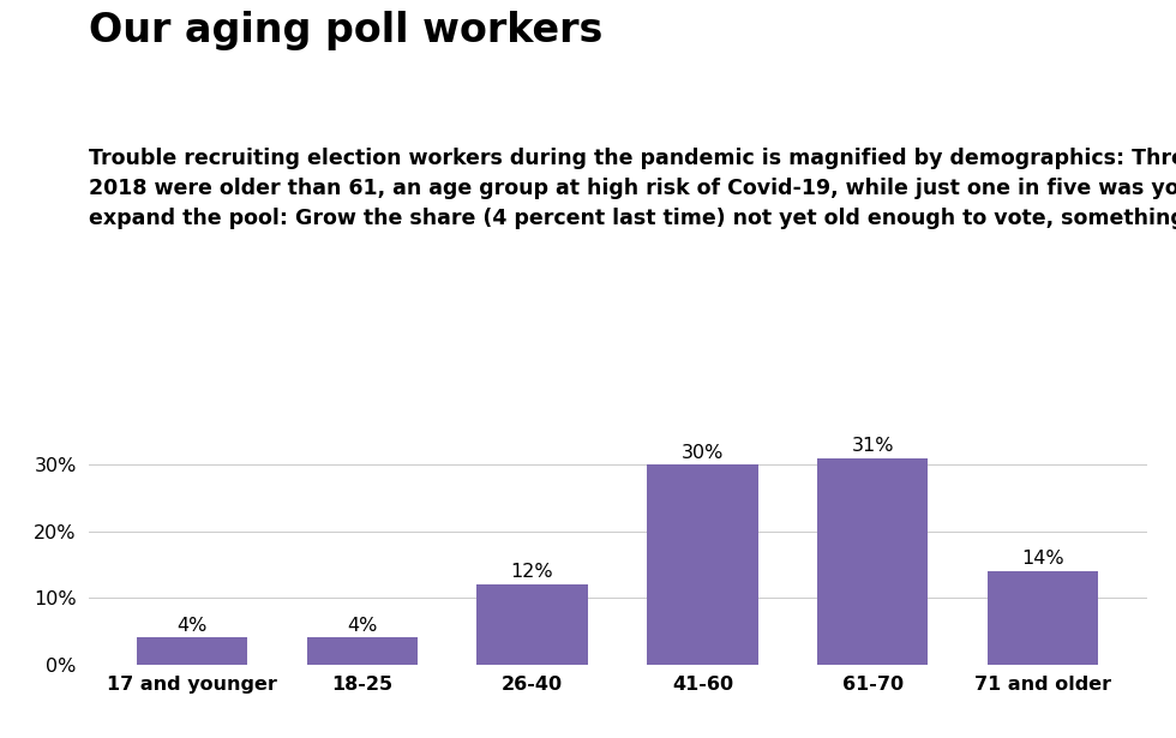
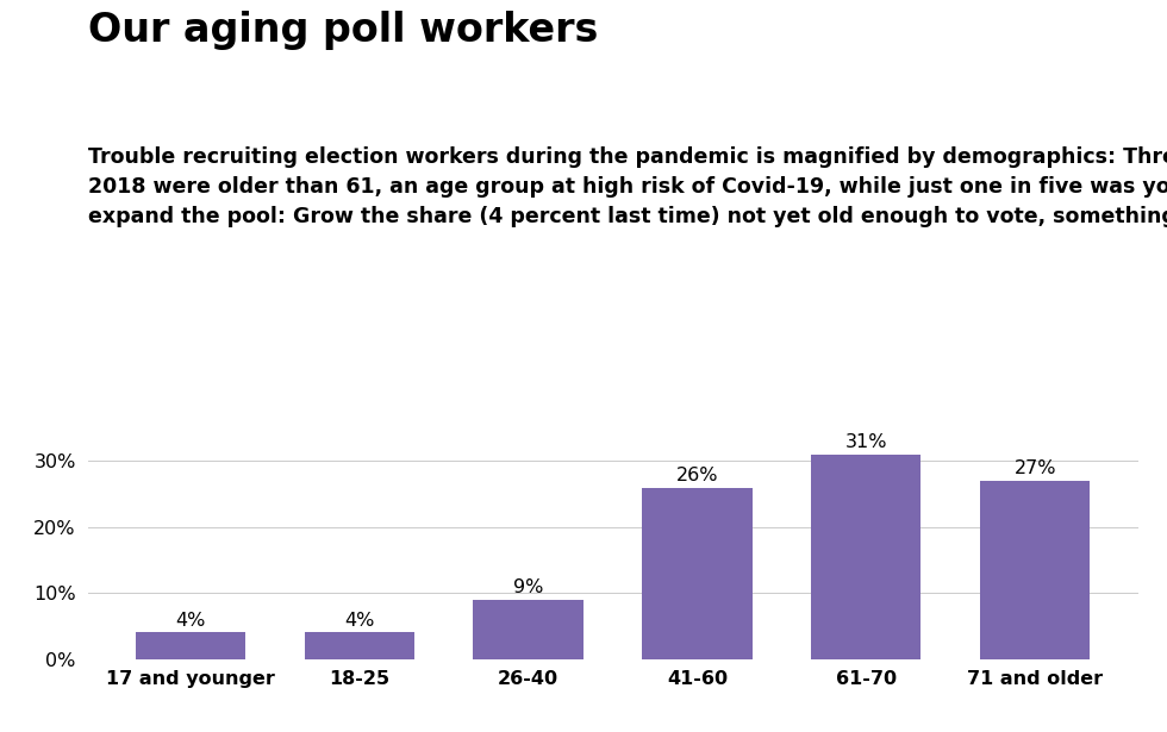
26-40: 12% -> 9%
41-60: 30% -> 26%
71 and older: 14% -> 27%
